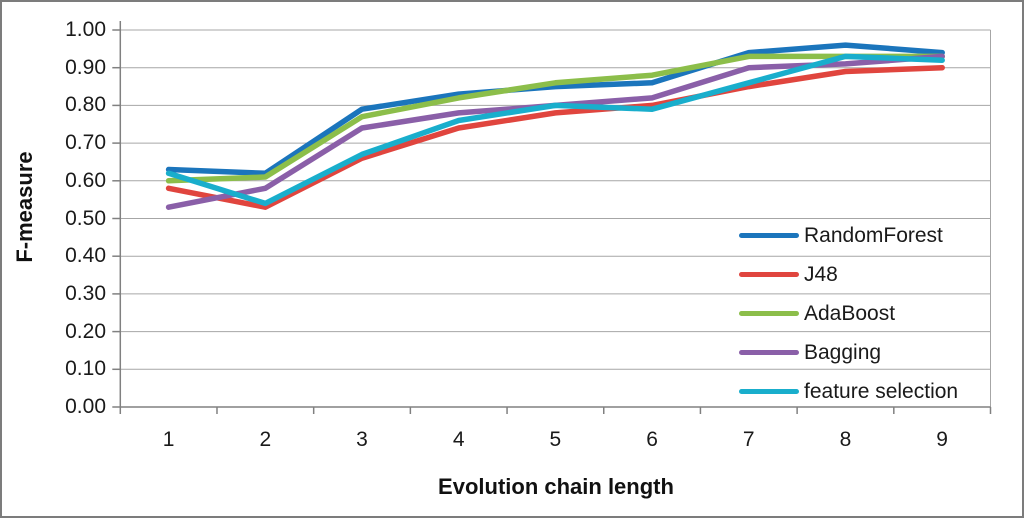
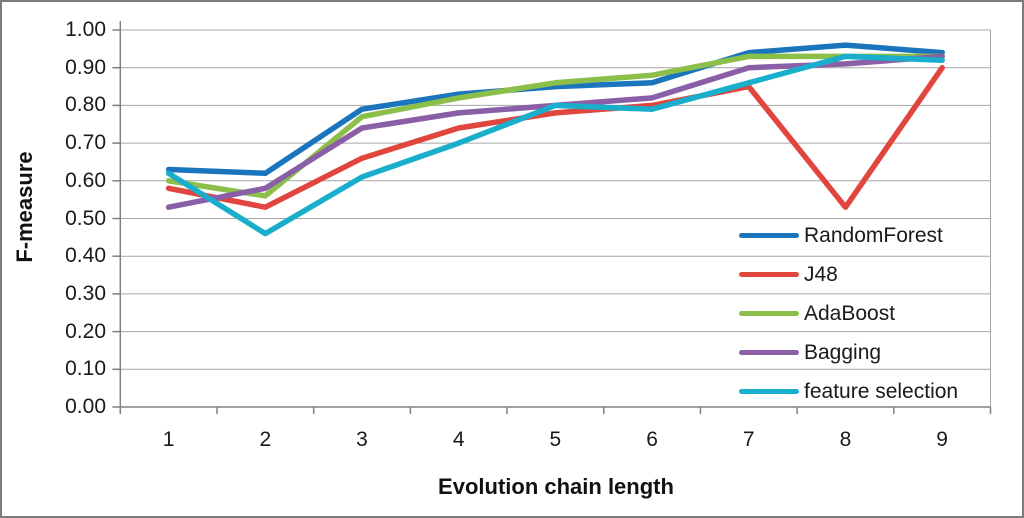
AdaBoost/2: 0.61 -> 0.56
feature selection/2: 0.54 -> 0.46
feature selection/3: 0.67 -> 0.61
feature selection/4: 0.76 -> 0.70
J48/8: 0.89 -> 0.53
